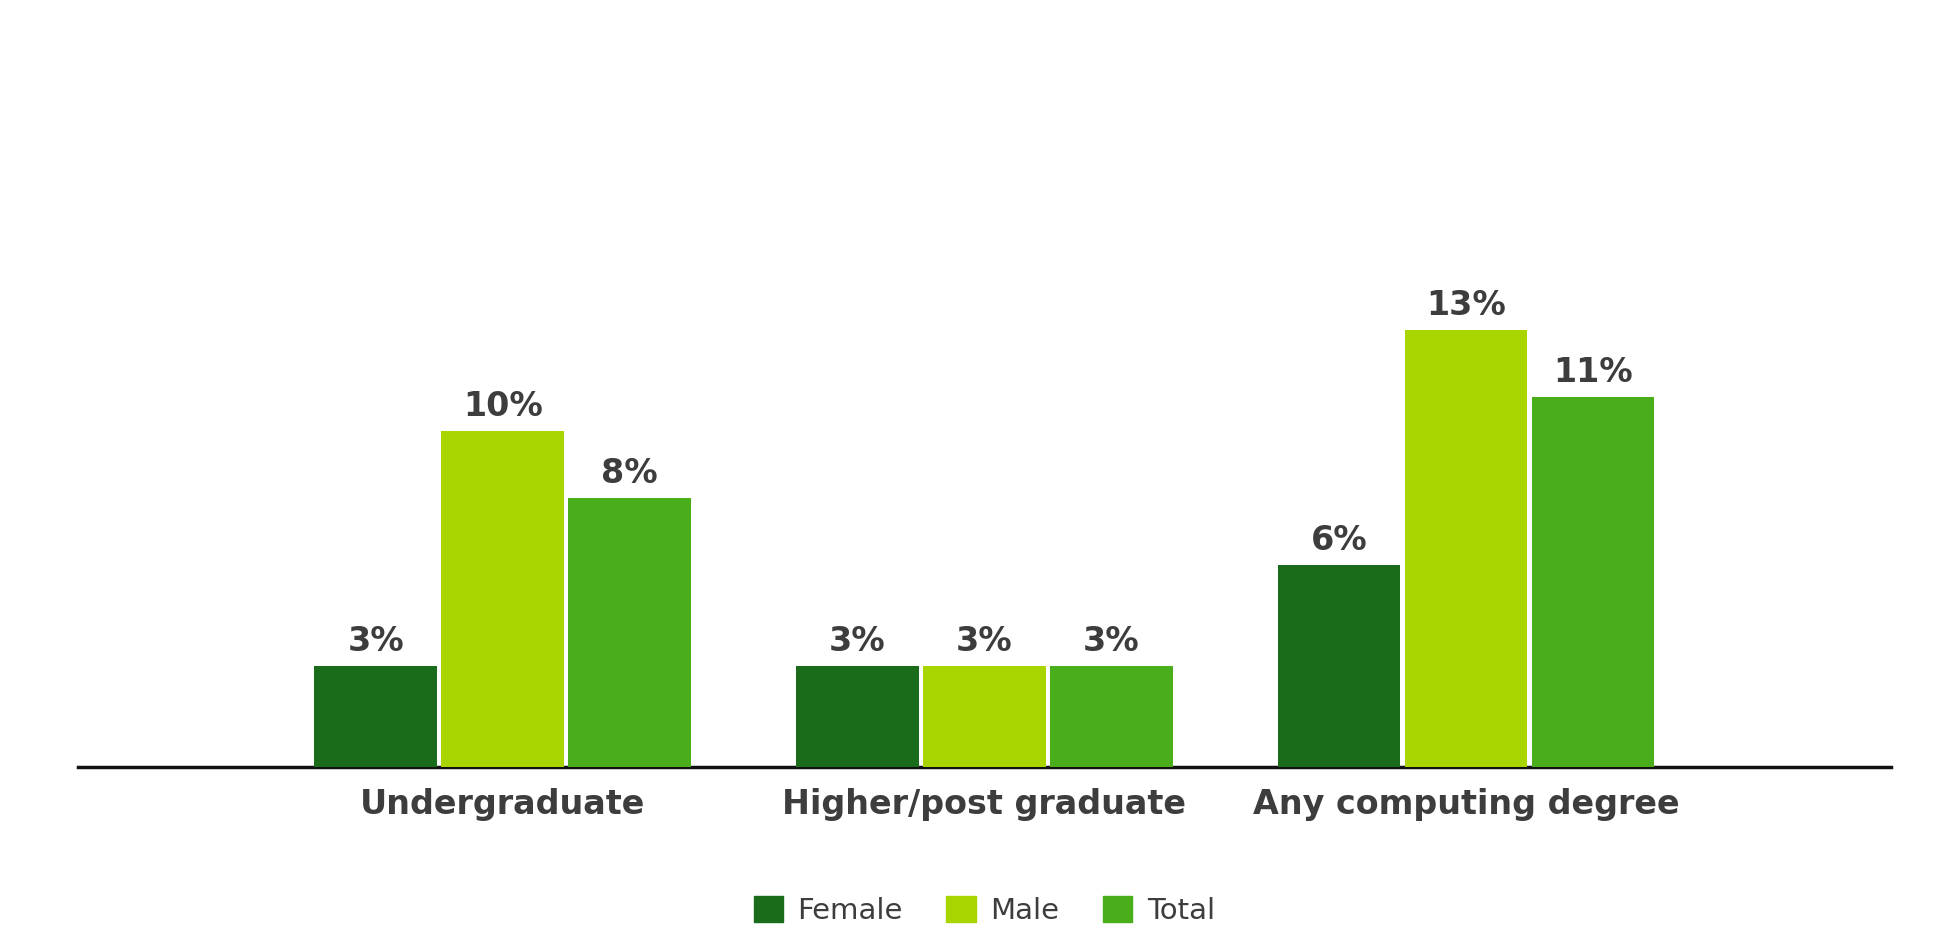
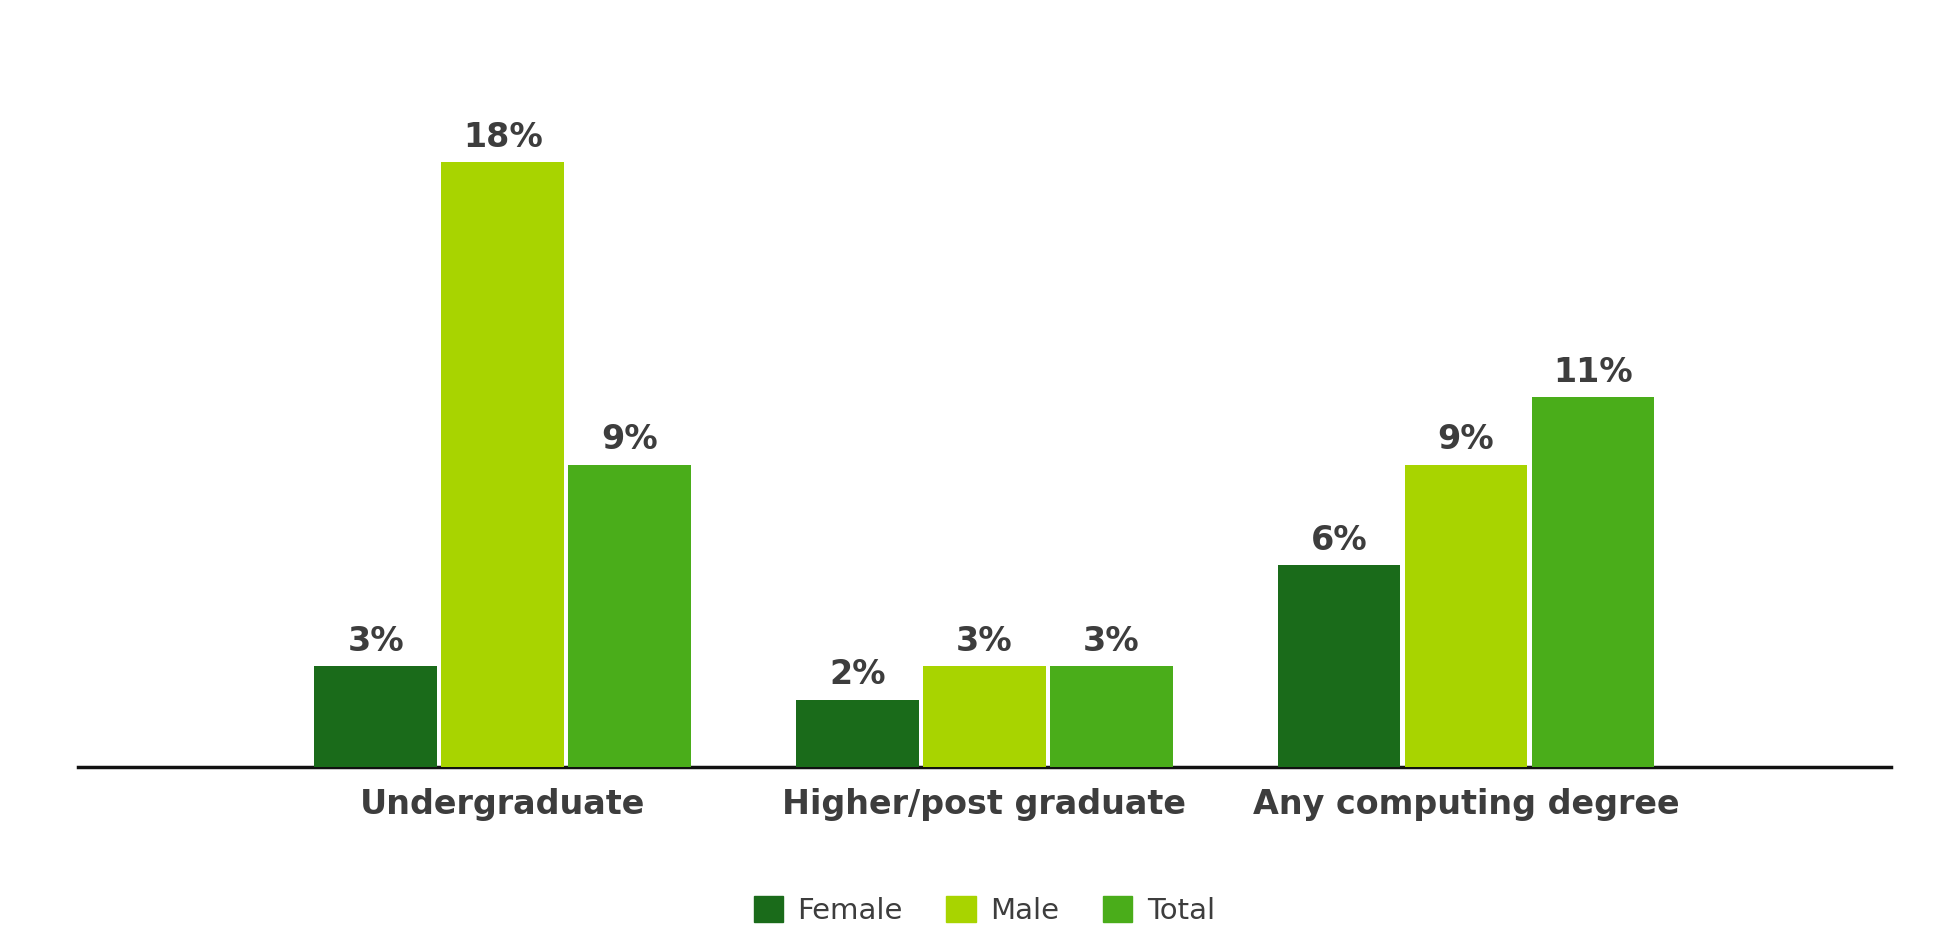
Male/Undergraduate: 10% -> 18%
Total/Undergraduate: 8% -> 9%
Female/Higher/post graduate: 3% -> 2%
Male/Any computing degree: 13% -> 9%
